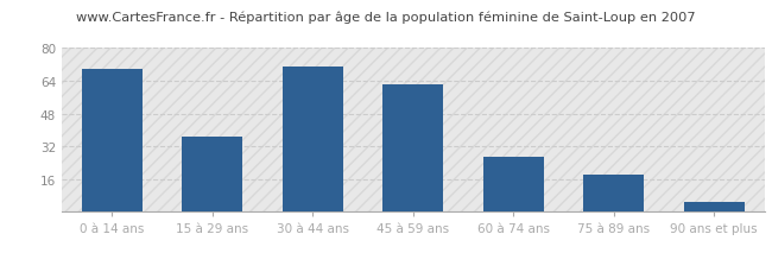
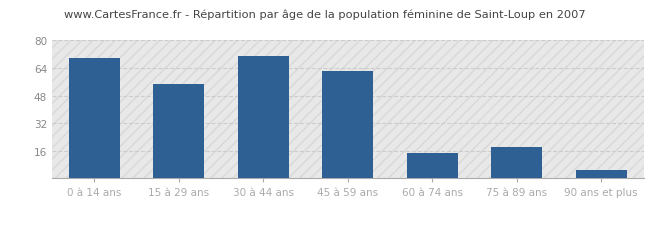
15 à 29 ans: 37 -> 55
60 à 74 ans: 27 -> 15
